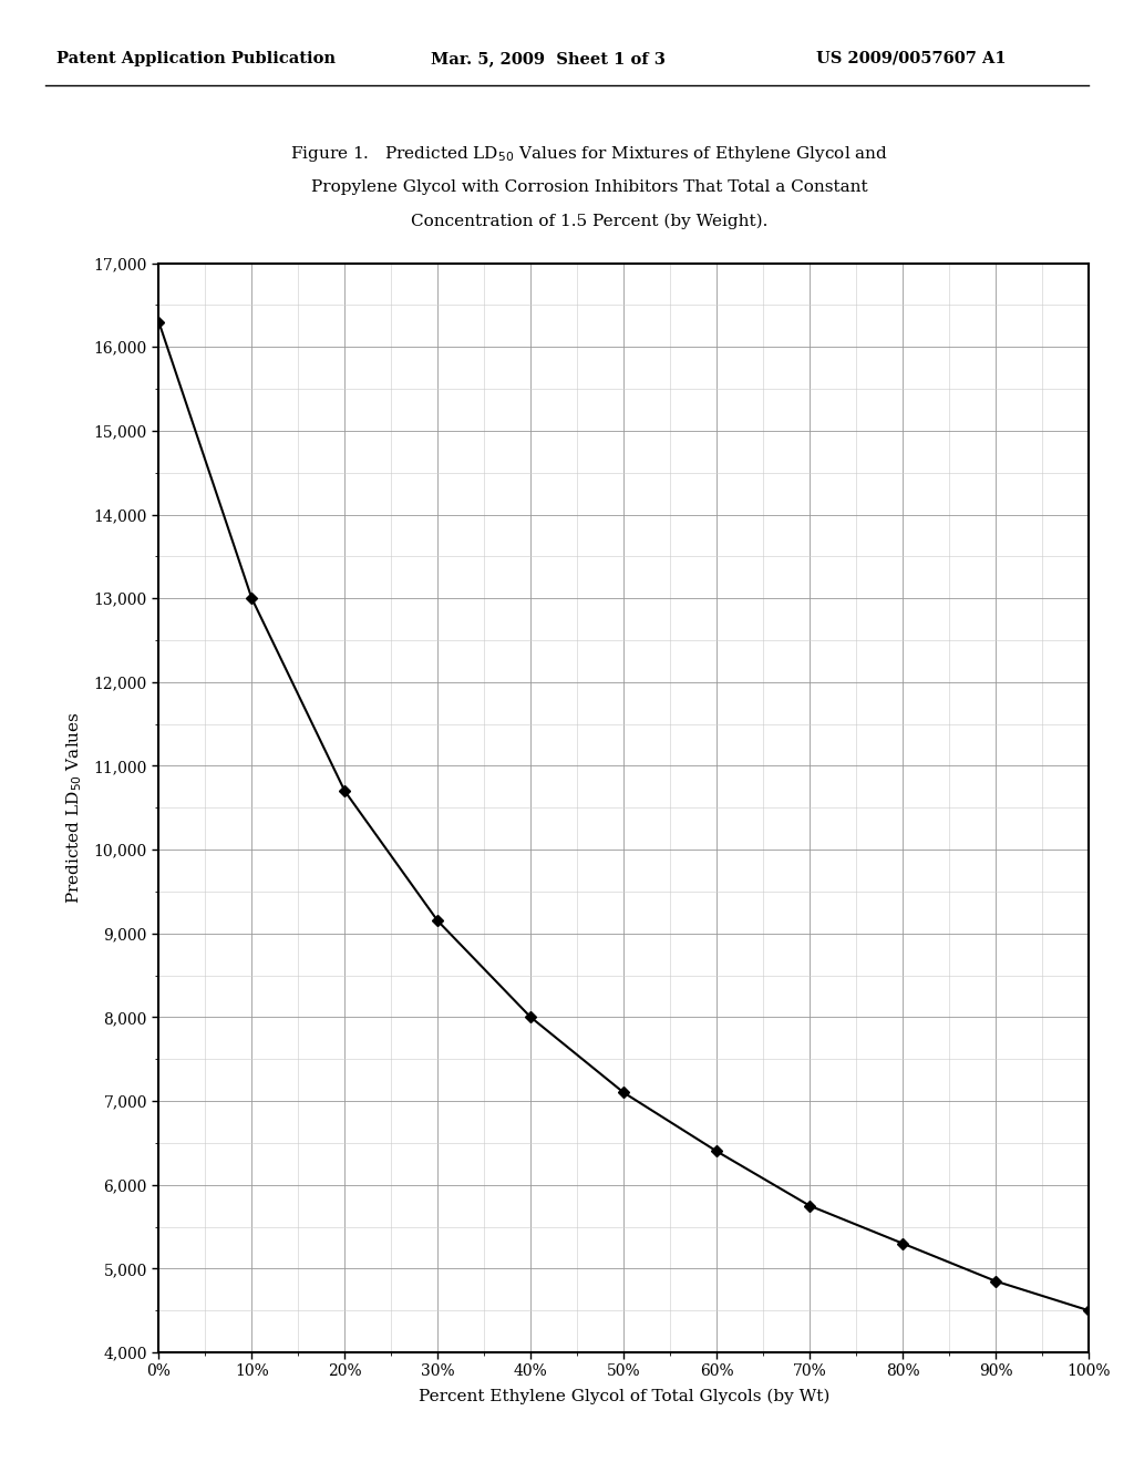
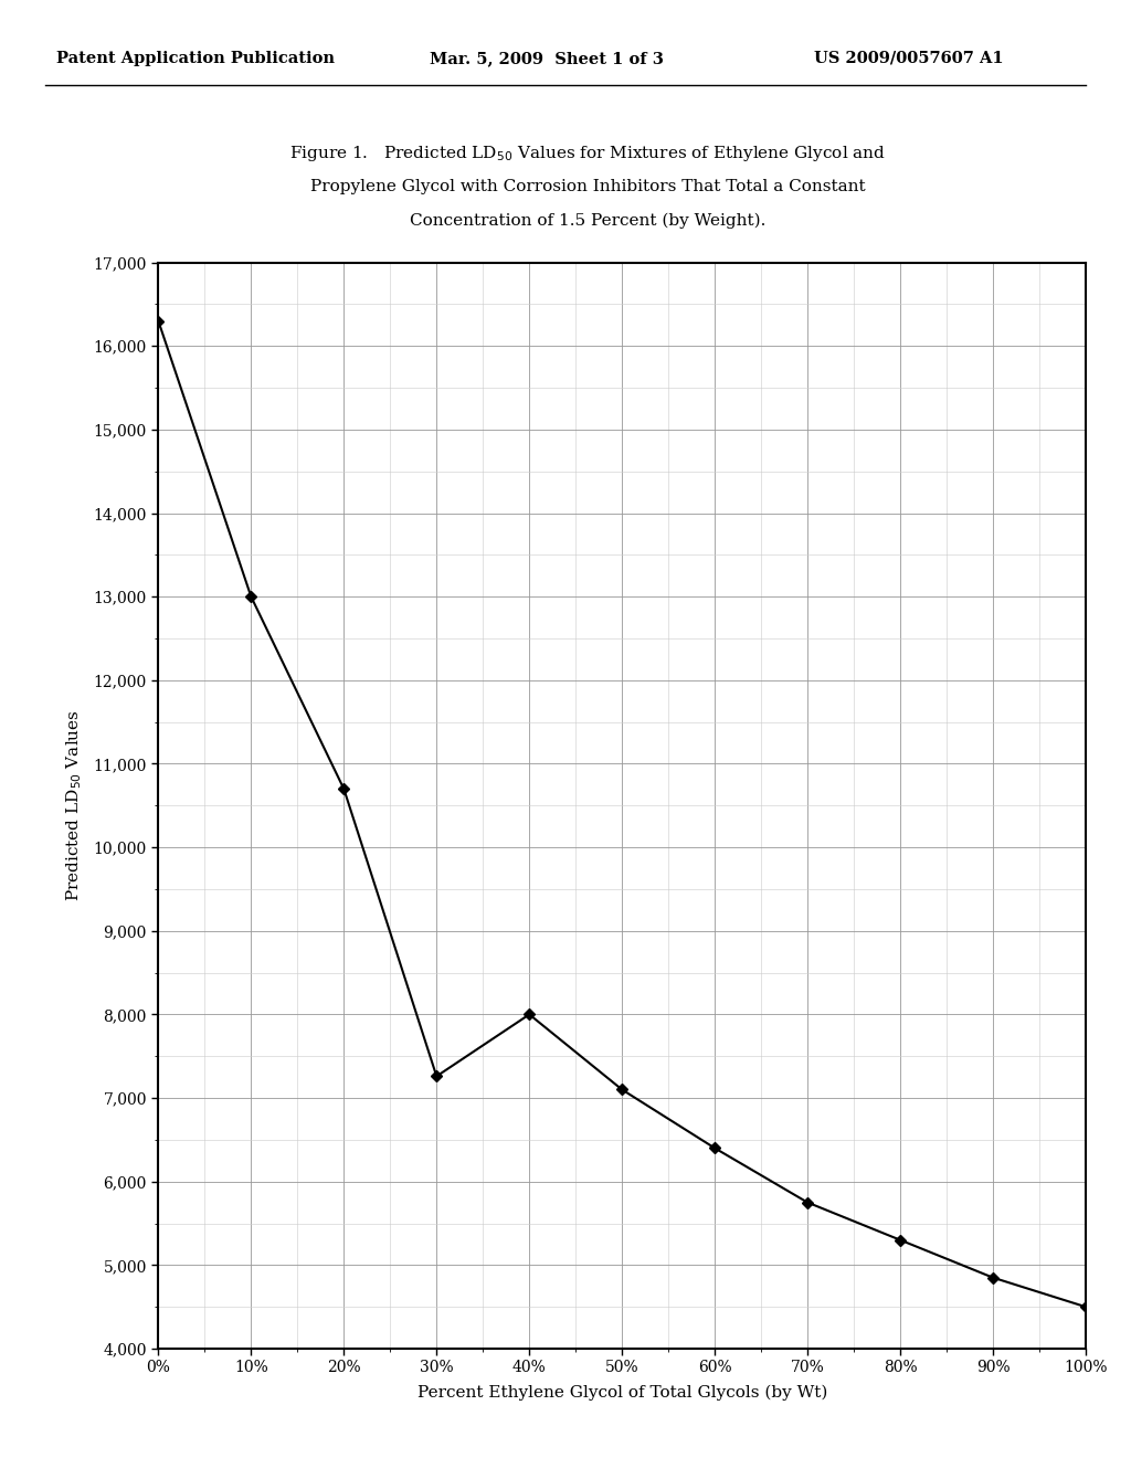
30%: 9,150 -> 7,260
